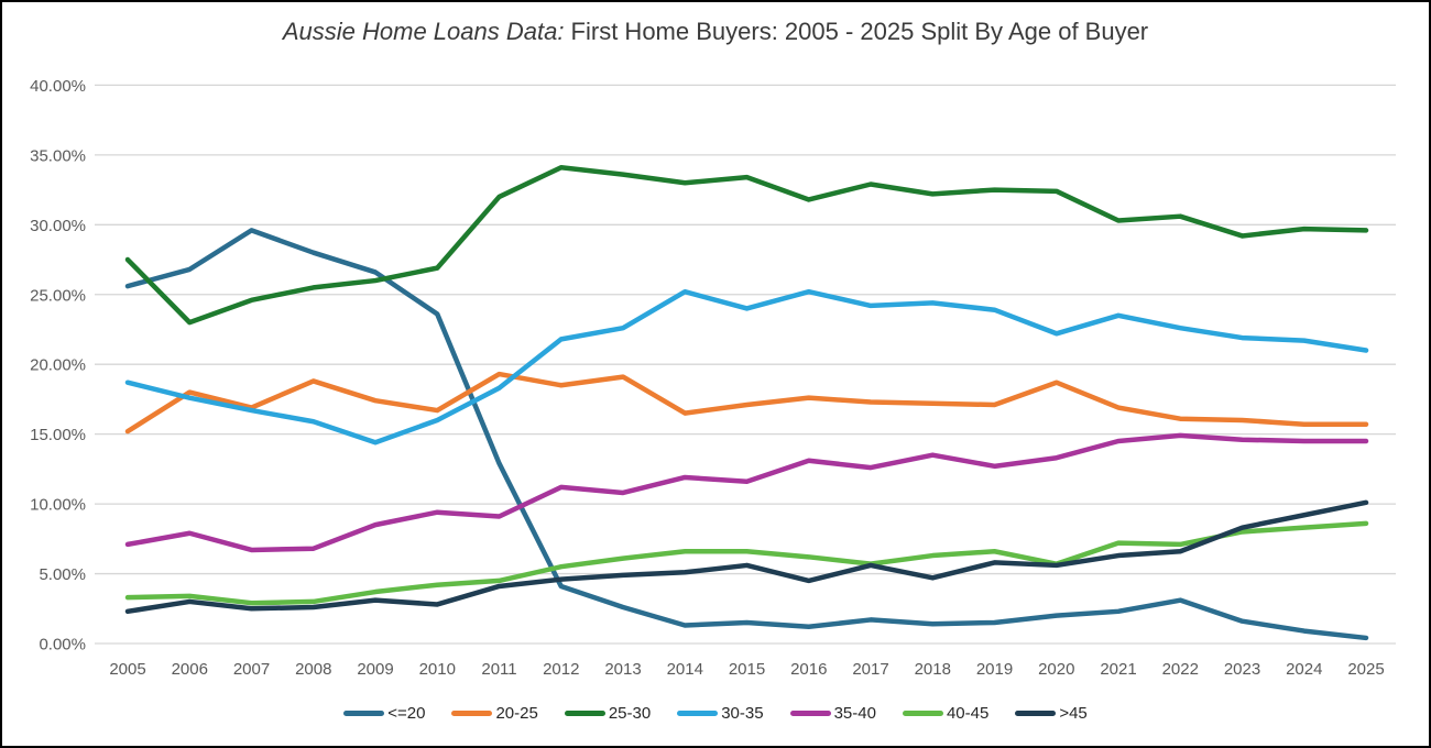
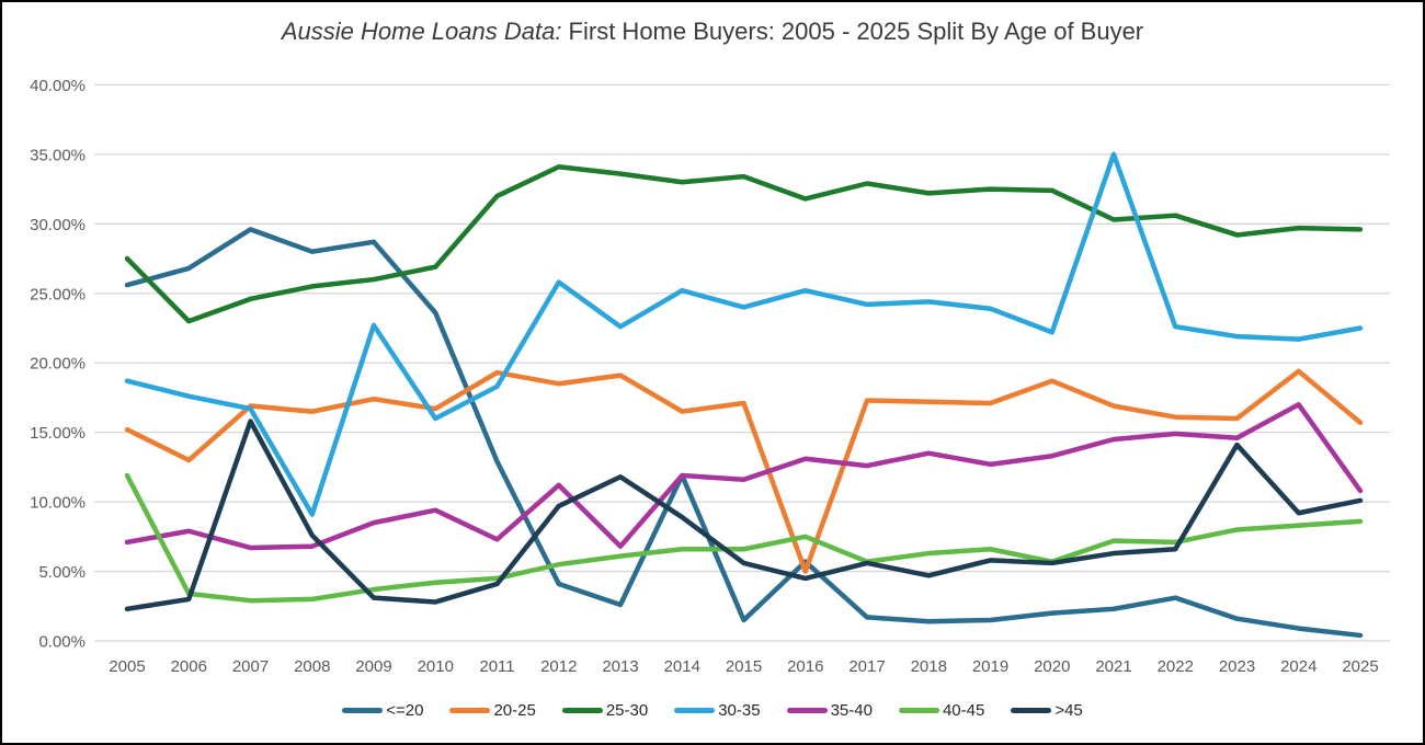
40-45/2005: 3.3% -> 11.9%
20-25/2006: 18.0% -> 13.0%
>45/2007: 2.5% -> 15.8%
20-25/2008: 18.8% -> 16.5%
30-35/2008: 15.9% -> 9.1%
>45/2008: 2.6% -> 7.6%
<=20/2009: 26.6% -> 28.7%
30-35/2009: 14.4% -> 22.7%
35-40/2011: 9.1% -> 7.3%
30-35/2012: 21.8% -> 25.8%
>45/2012: 4.6% -> 9.7%
35-40/2013: 10.8% -> 6.8%
>45/2013: 4.9% -> 11.8%
<=20/2014: 1.3% -> 11.9%
>45/2014: 5.1% -> 8.9%
<=20/2016: 1.2% -> 5.7%
20-25/2016: 17.6% -> 5.0%
40-45/2016: 6.2% -> 7.5%
30-35/2021: 23.5% -> 35.0%
>45/2023: 8.3% -> 14.1%
20-25/2024: 15.7% -> 19.4%
35-40/2024: 14.5% -> 17.0%
30-35/2025: 21.0% -> 22.5%
35-40/2025: 14.5% -> 10.8%
